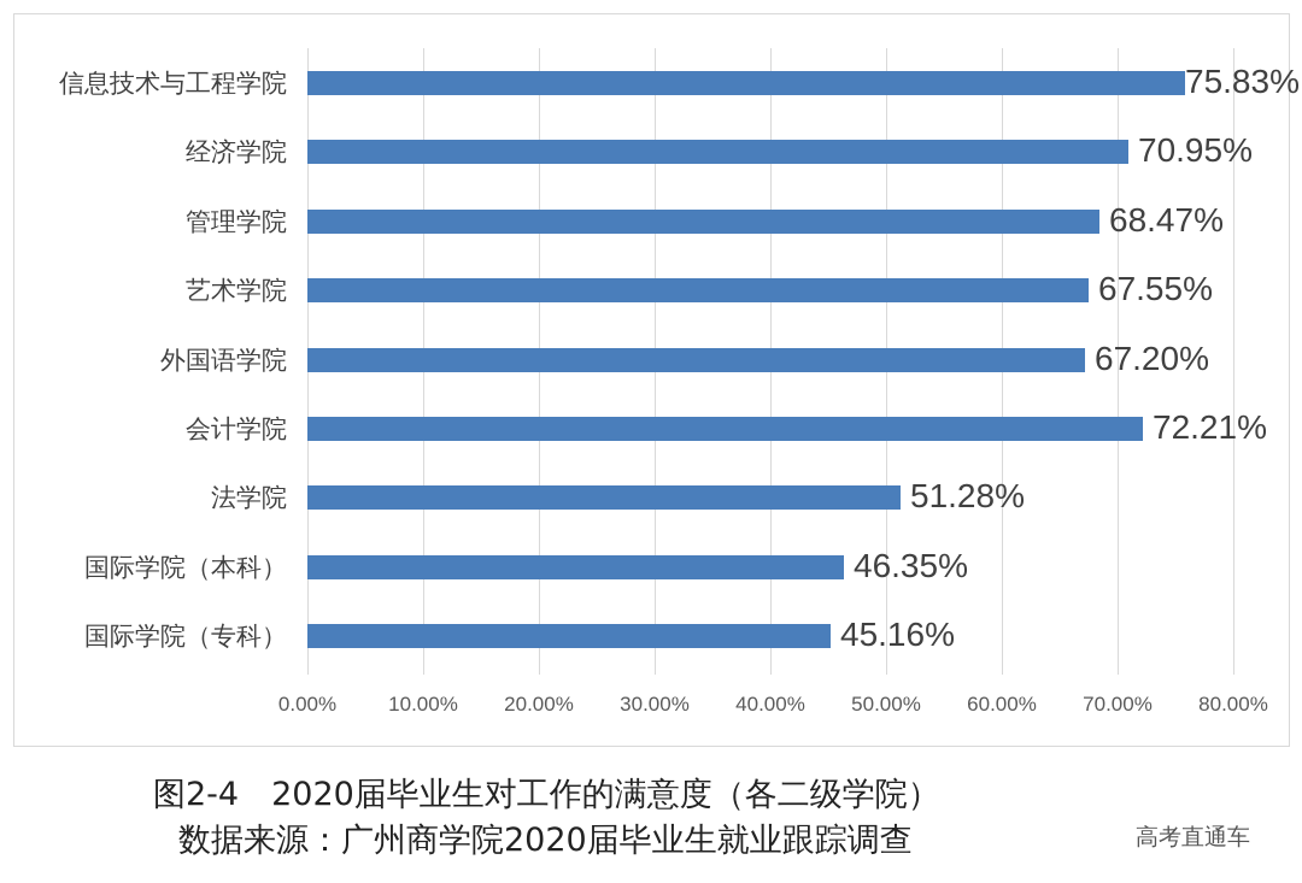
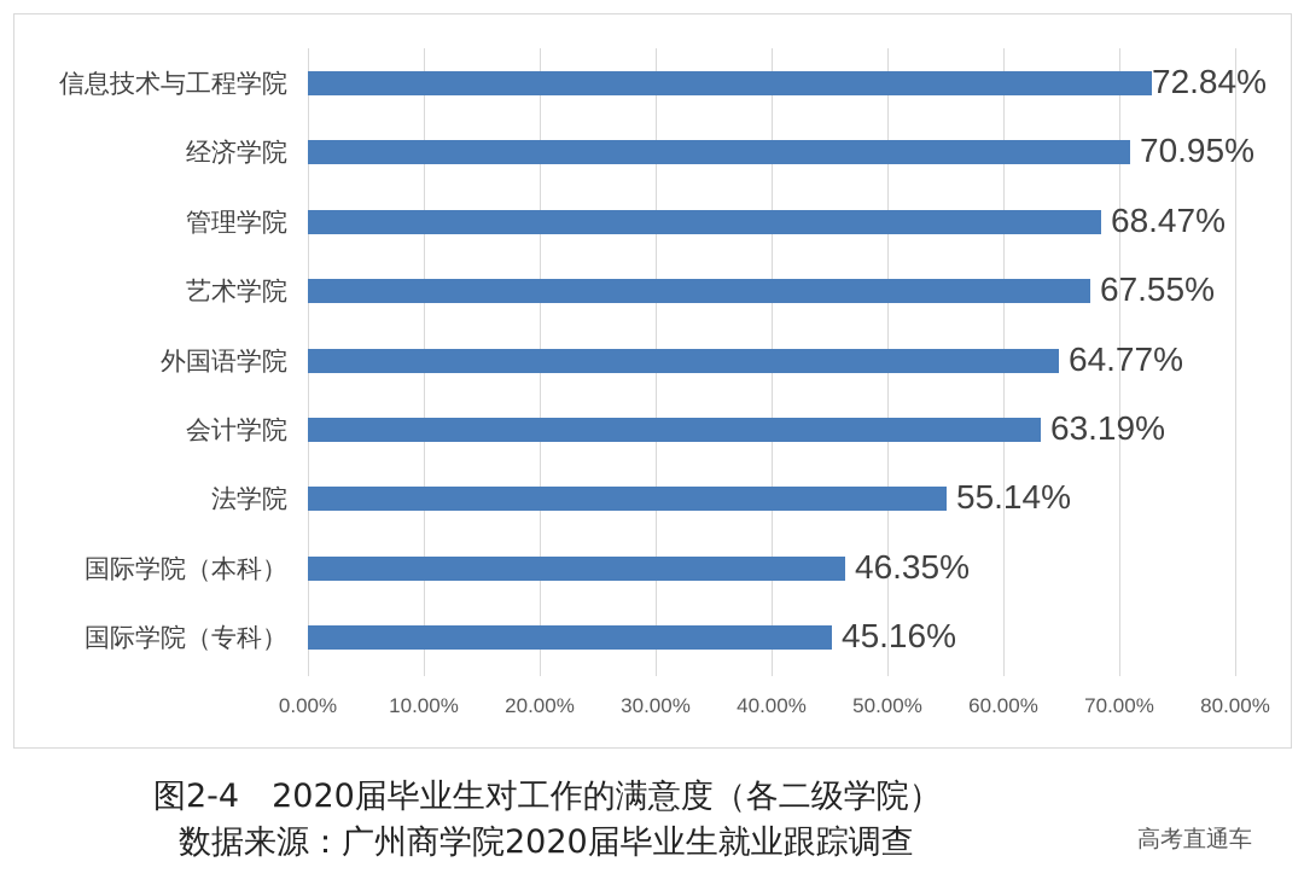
信息技术与工程学院: 75.83% -> 72.84%
外国语学院: 67.20% -> 64.77%
会计学院: 72.21% -> 63.19%
法学院: 51.28% -> 55.14%
